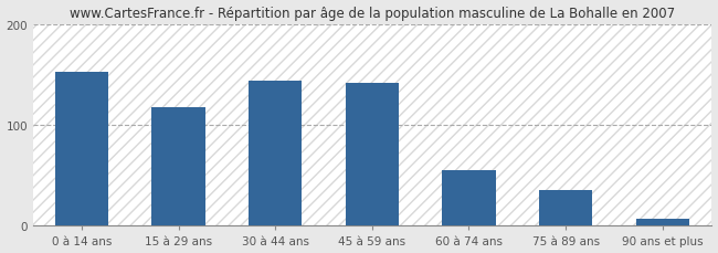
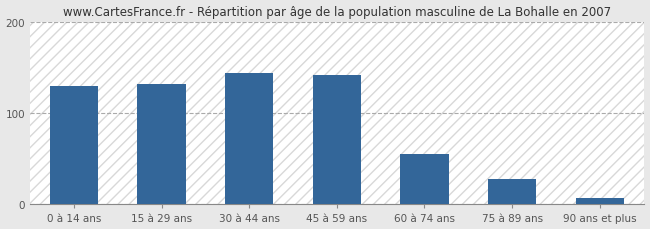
0 à 14 ans: 152 -> 130
15 à 29 ans: 117 -> 132
75 à 89 ans: 35 -> 28
